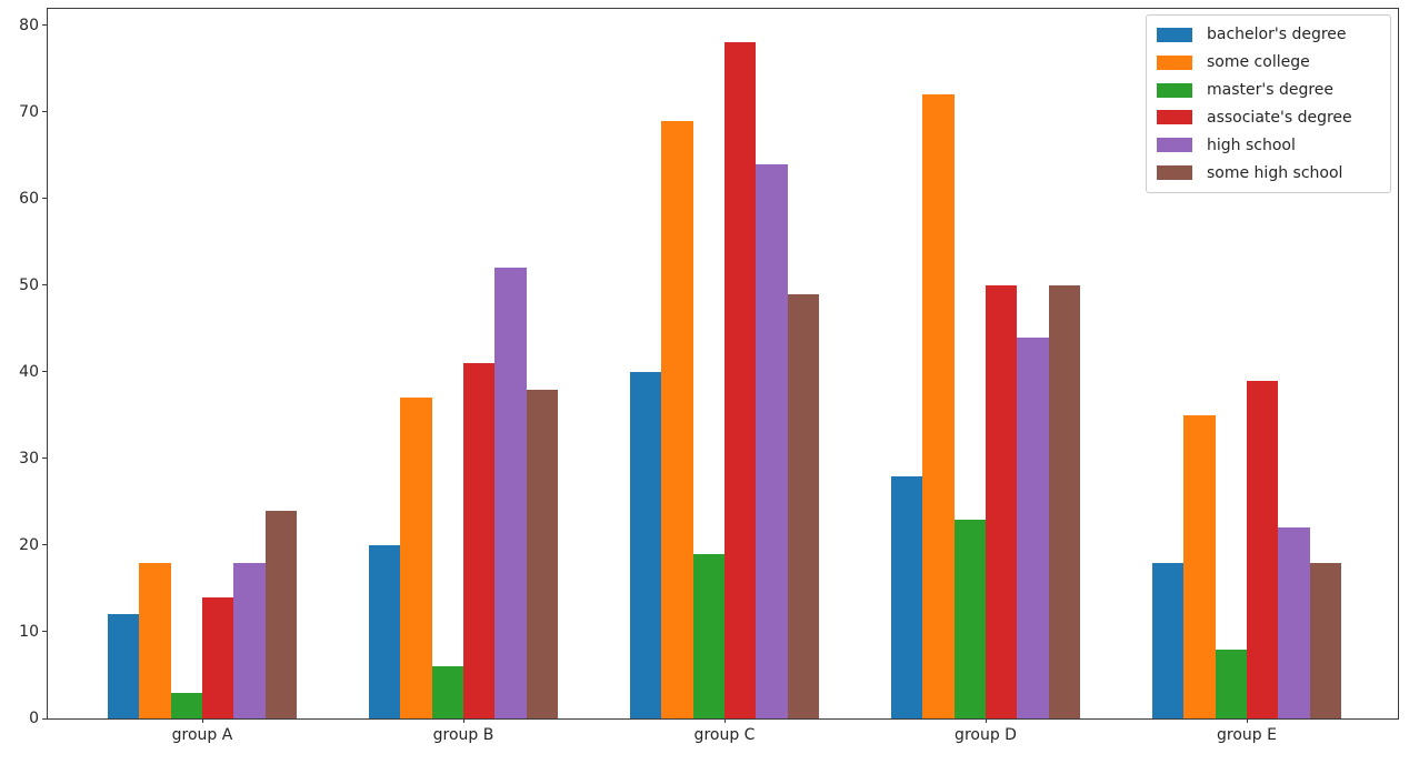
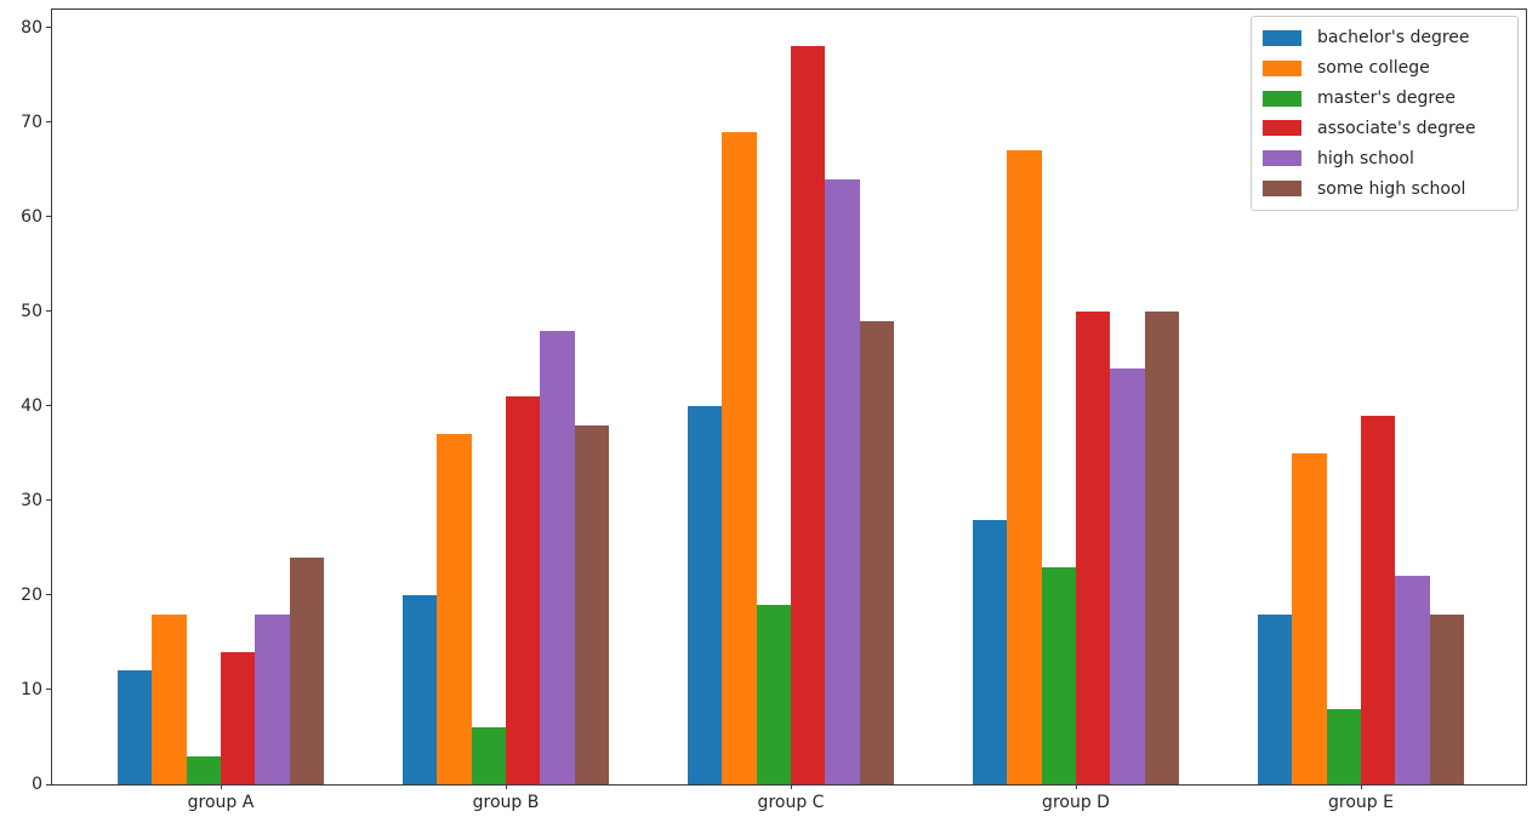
high school/group B: 52 -> 48
some college/group D: 72 -> 67
